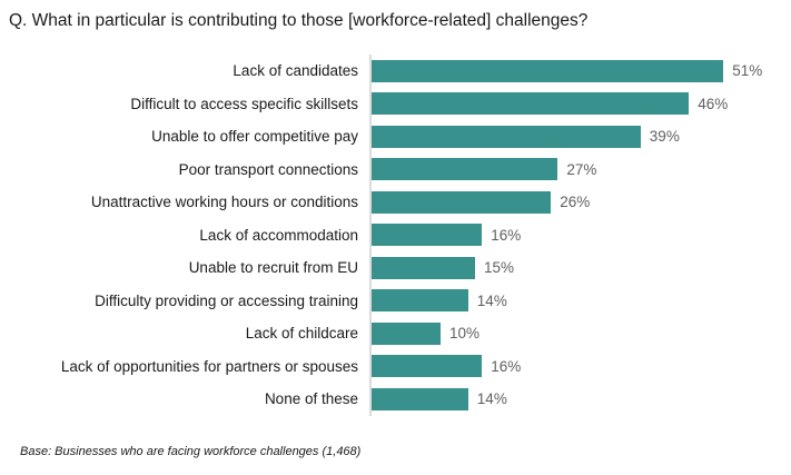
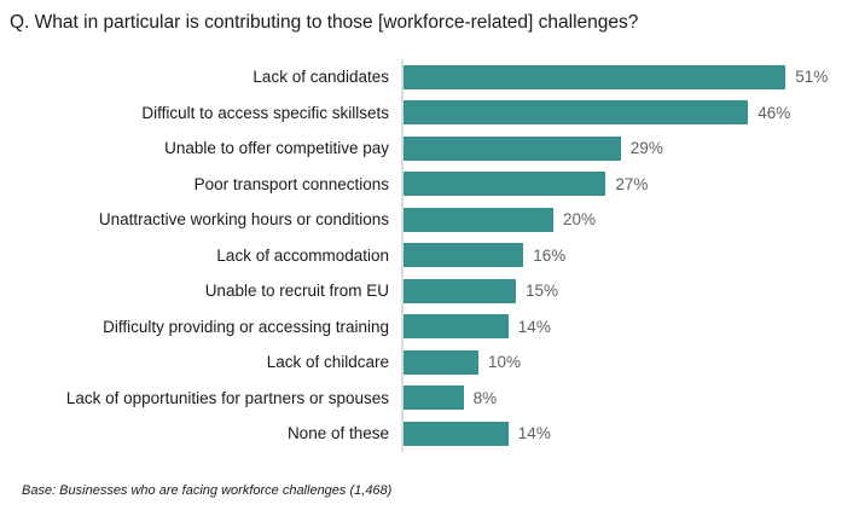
Unable to offer competitive pay: 39% -> 29%
Unattractive working hours or conditions: 26% -> 20%
Lack of opportunities for partners or spouses: 16% -> 8%
